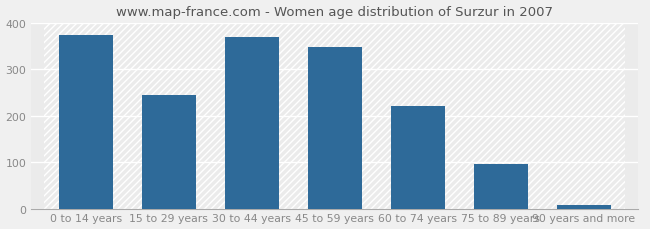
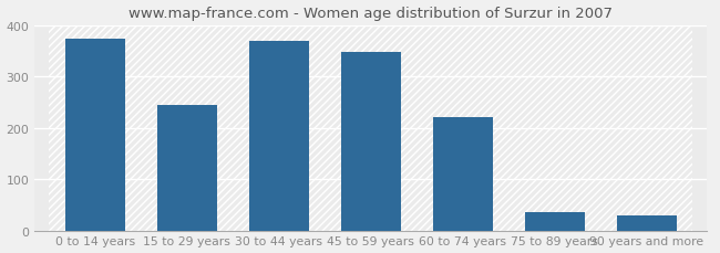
75 to 89 years: 97 -> 35
90 years and more: 8 -> 30
